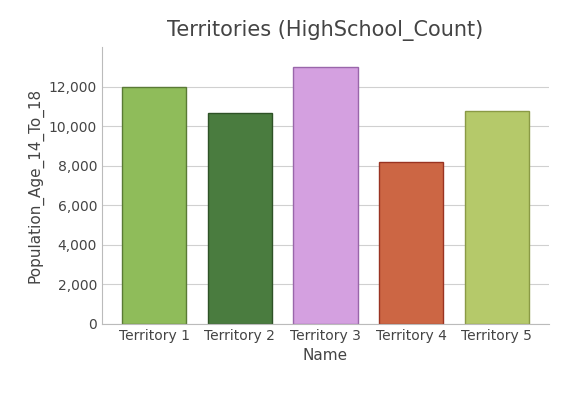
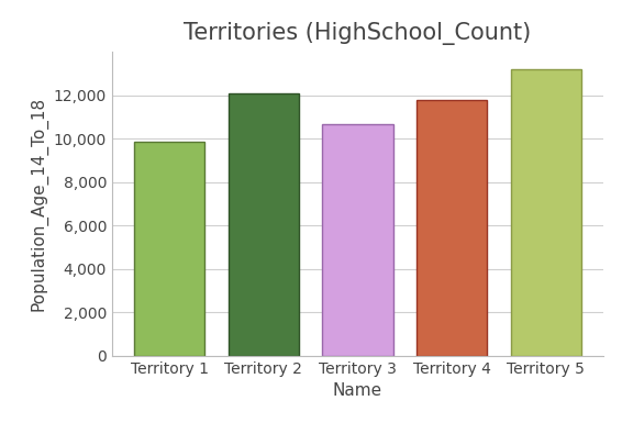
Territory 1: 12,000 -> 9,800
Territory 2: 10,700 -> 12,100
Territory 3: 13,000 -> 10,700
Territory 4: 8,200 -> 11,800
Territory 5: 10,800 -> 13,200
